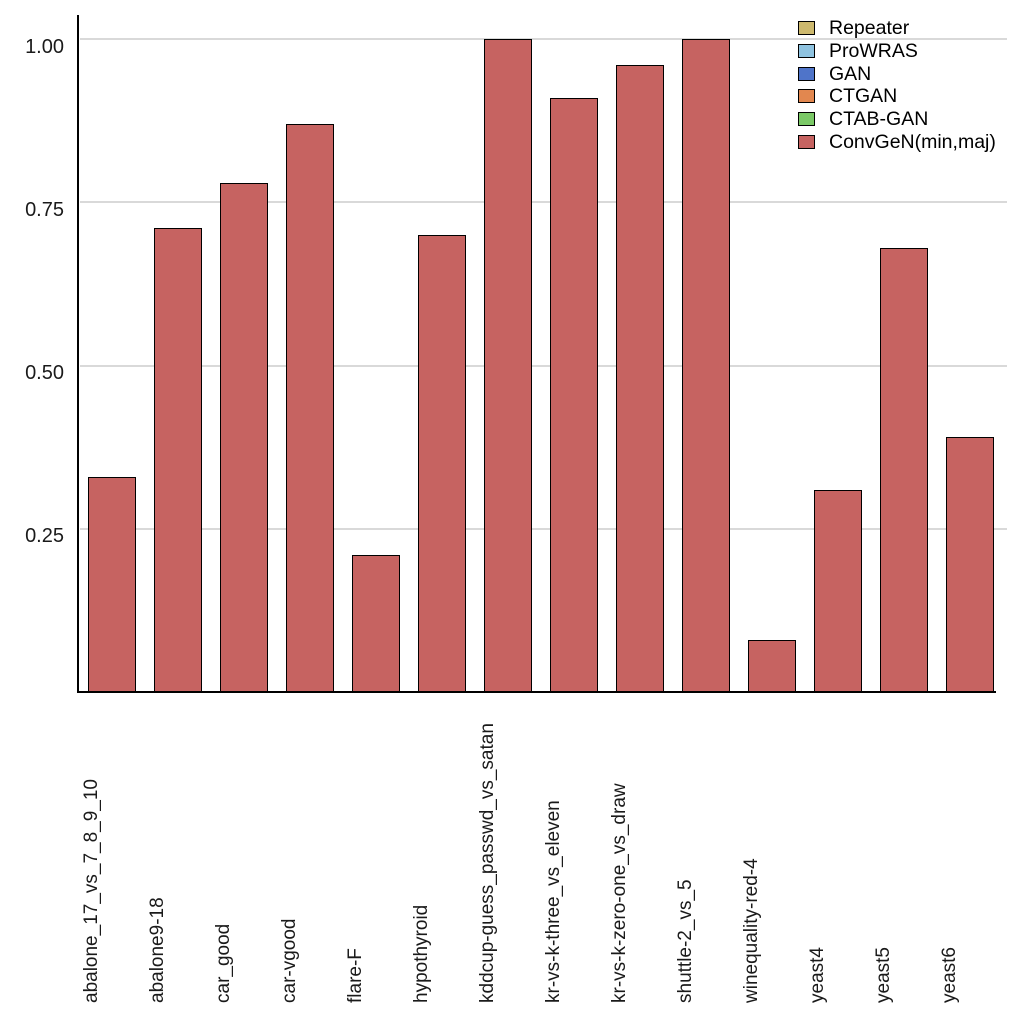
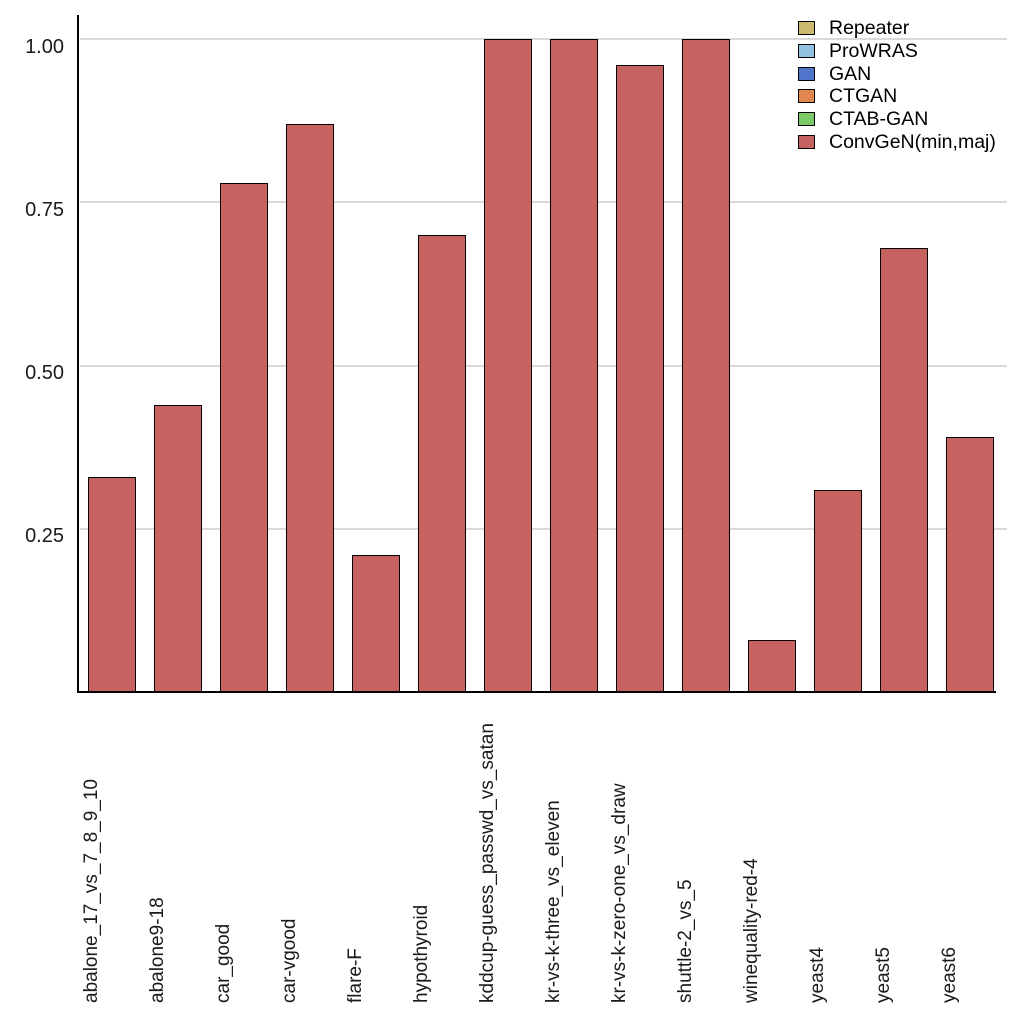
abalone9-18: 0.71 -> 0.44
kr-vs-k-three_vs_eleven: 0.91 -> 1.00
